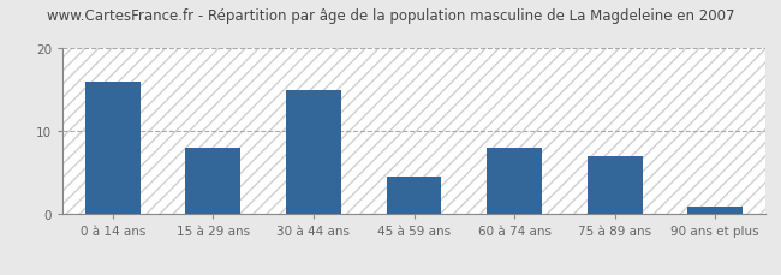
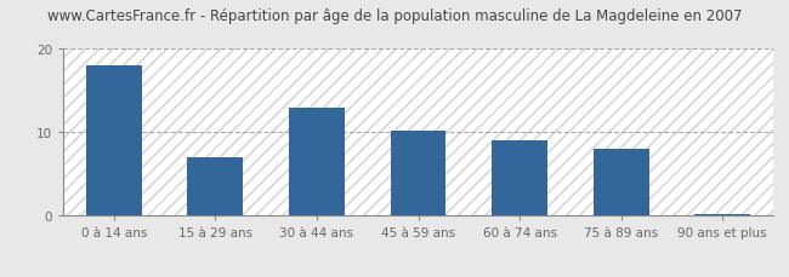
0 à 14 ans: 16.0 -> 18.0
15 à 29 ans: 8.0 -> 7.0
30 à 44 ans: 15.0 -> 13.0
45 à 59 ans: 4.6 -> 10.2
60 à 74 ans: 8.0 -> 9.0
75 à 89 ans: 7.0 -> 8.0
90 ans et plus: 1.0 -> 0.2
